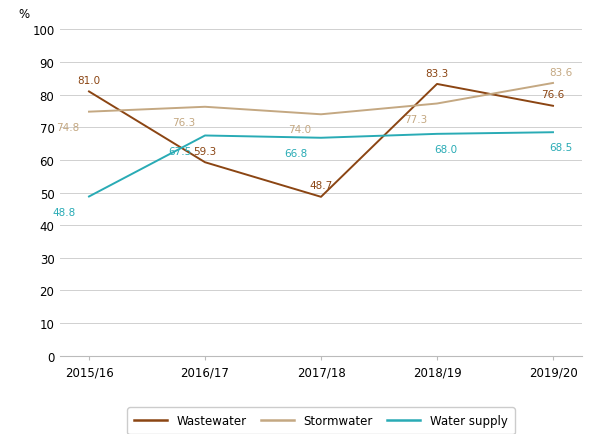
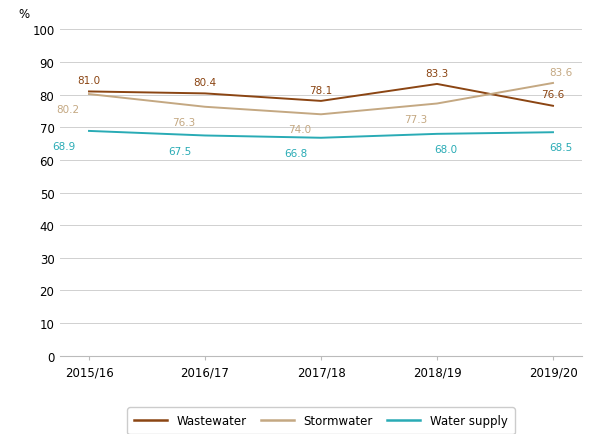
Stormwater/2015/16: 74.8 -> 80.2
Water supply/2015/16: 48.8 -> 68.9
Wastewater/2016/17: 59.3 -> 80.4
Wastewater/2017/18: 48.7 -> 78.1
